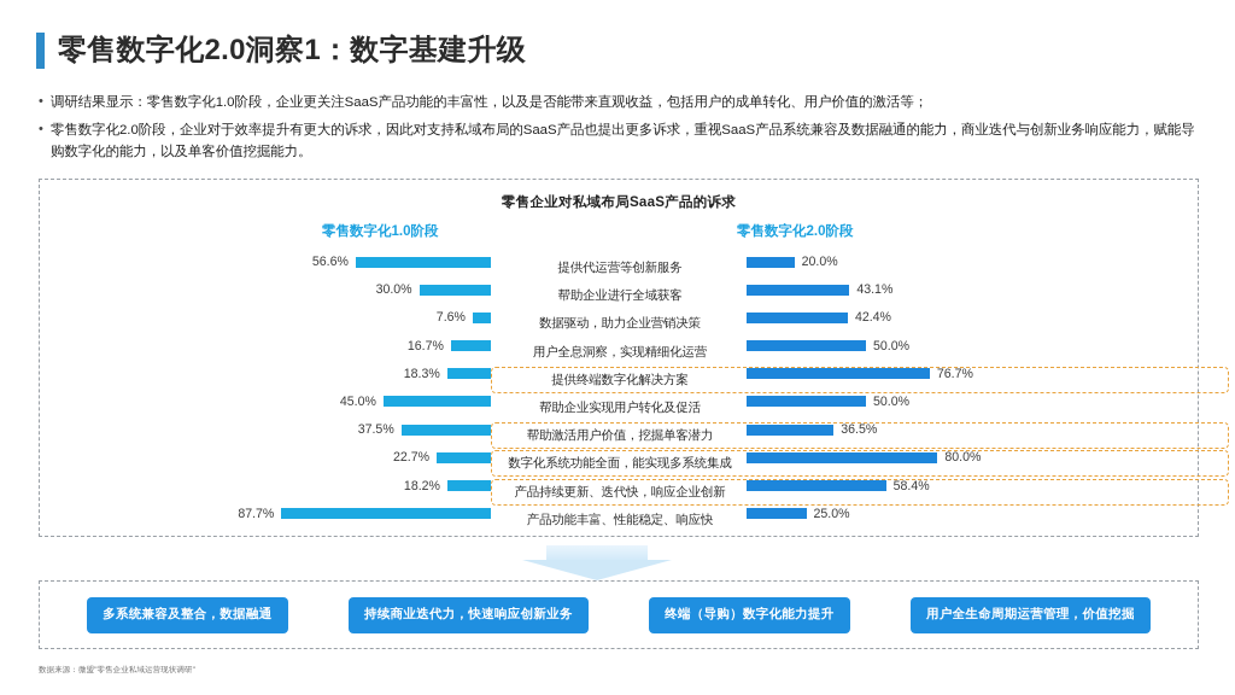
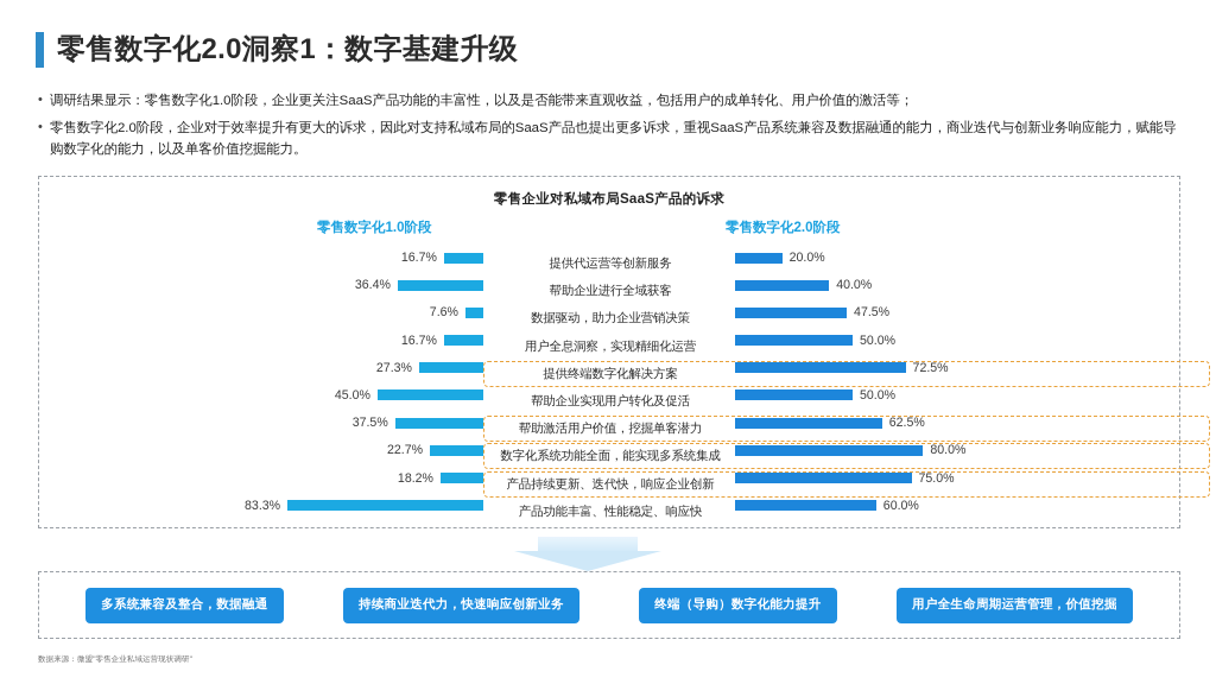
零售数字化1.0阶段/提供代运营等创新服务: 56.6% -> 16.7%
零售数字化1.0阶段/帮助企业进行全域获客: 30.0% -> 36.4%
零售数字化2.0阶段/帮助企业进行全域获客: 43.1% -> 40.0%
零售数字化2.0阶段/数据驱动，助力企业营销决策: 42.4% -> 47.5%
零售数字化1.0阶段/提供终端数字化解决方案: 18.3% -> 27.3%
零售数字化2.0阶段/提供终端数字化解决方案: 76.7% -> 72.5%
零售数字化2.0阶段/帮助激活用户价值，挖掘单客潜力: 36.5% -> 62.5%
零售数字化2.0阶段/产品持续更新、迭代快，响应企业创新: 58.4% -> 75.0%
零售数字化1.0阶段/产品功能丰富、性能稳定、响应快: 87.7% -> 83.3%
零售数字化2.0阶段/产品功能丰富、性能稳定、响应快: 25.0% -> 60.0%
